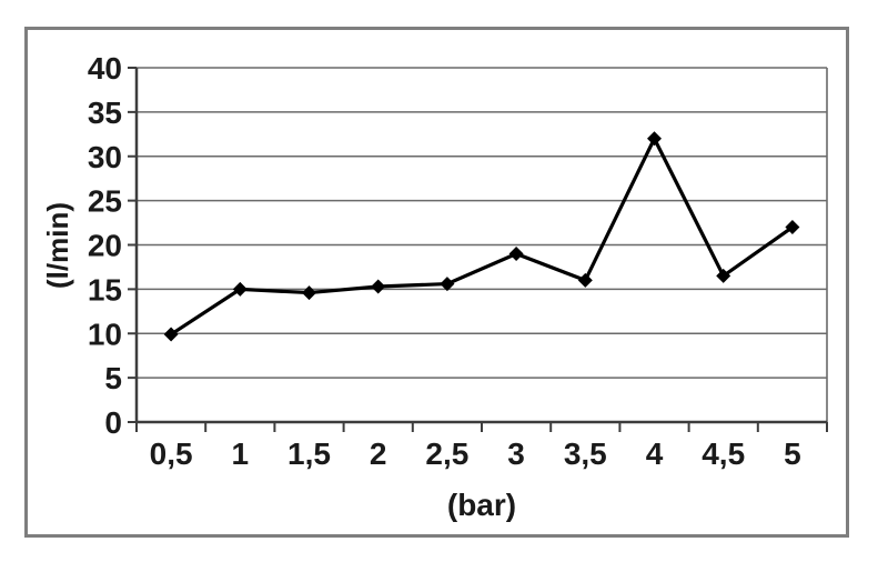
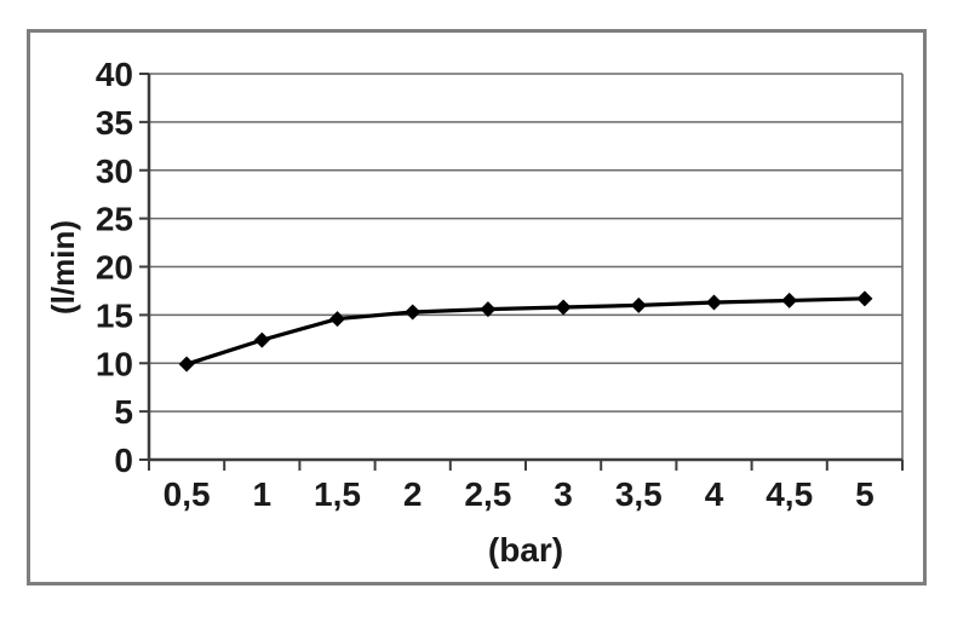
1: 15 -> 12
3: 19 -> 16
4: 32 -> 16
5: 22 -> 17
